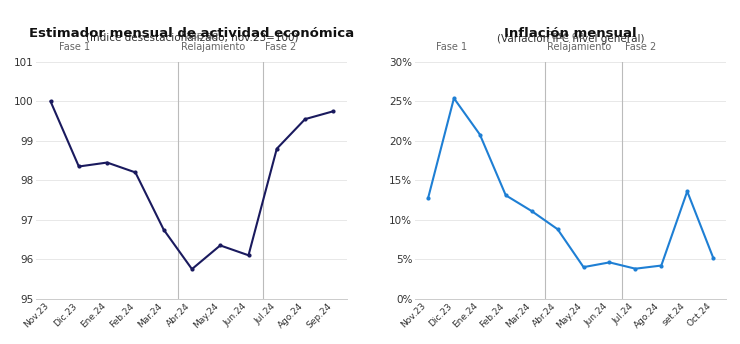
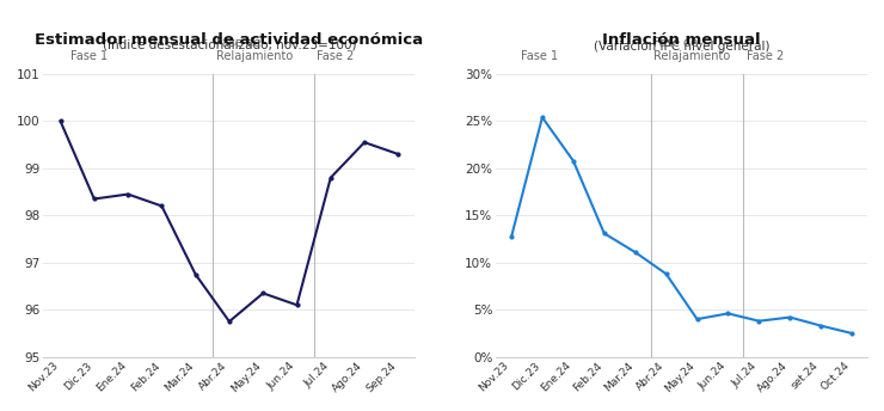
Sep.24: 99.75 -> 99.30
set.24: 13.6% -> 3.3%
Oct.24: 5.2% -> 2.5%
